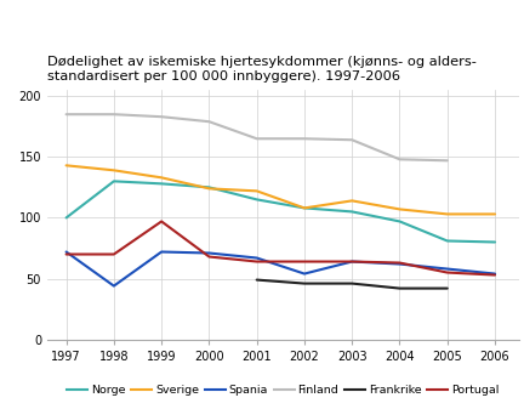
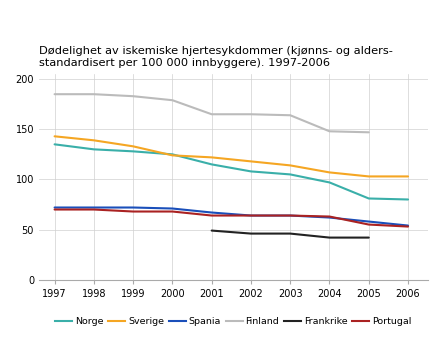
Norge/1997: 100 -> 135
Spania/1998: 44 -> 72
Portugal/1999: 97 -> 68
Sverige/2002: 108 -> 118
Spania/2002: 54 -> 64
